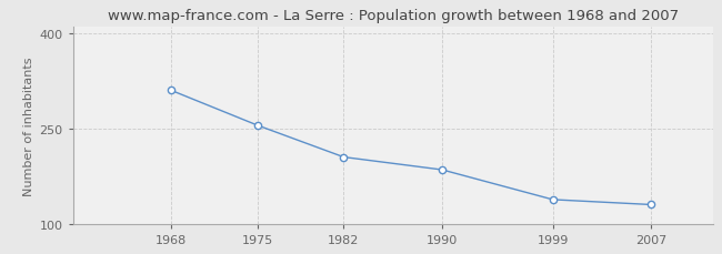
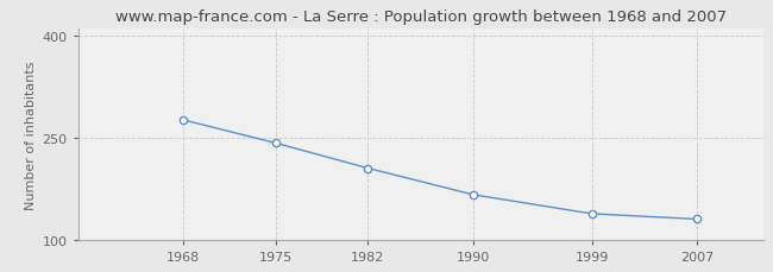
1968: 310 -> 276
1975: 255 -> 242
1990: 185 -> 166
